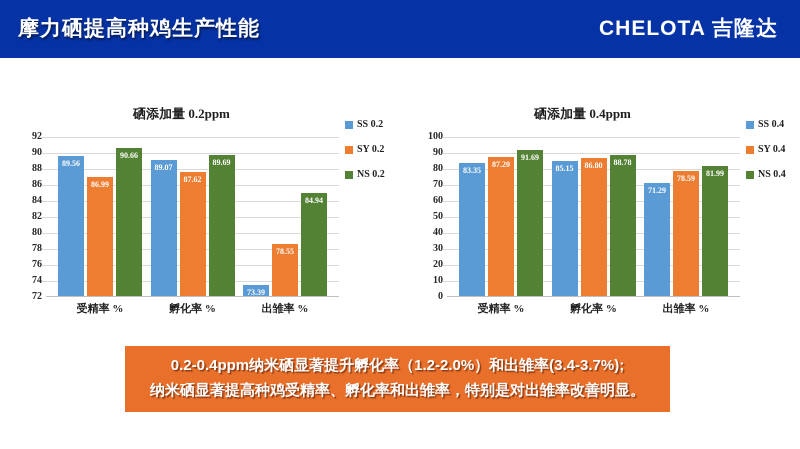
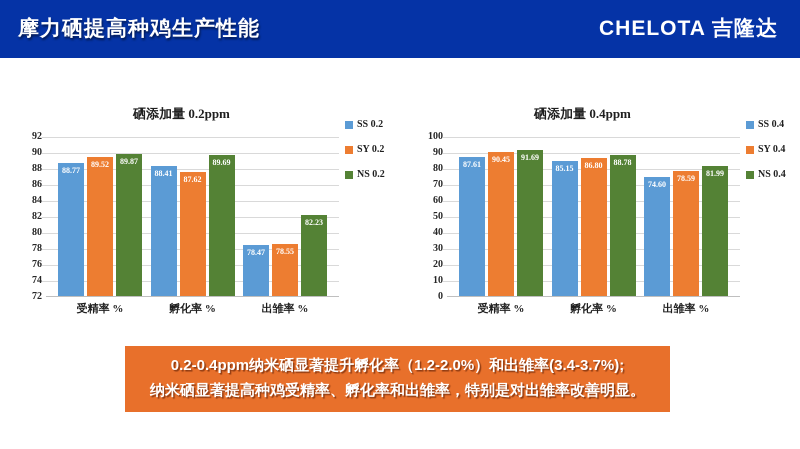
硒添加量 0.2ppm/SS 0.2/受精率 %: 89.56 -> 88.77
硒添加量 0.2ppm/SY 0.2/受精率 %: 86.99 -> 89.52
硒添加量 0.2ppm/NS 0.2/受精率 %: 90.66 -> 89.87
硒添加量 0.2ppm/SS 0.2/孵化率 %: 89.07 -> 88.41
硒添加量 0.2ppm/SS 0.2/出雏率 %: 73.39 -> 78.47
硒添加量 0.2ppm/NS 0.2/出雏率 %: 84.94 -> 82.23
硒添加量 0.4ppm/SS 0.4/受精率 %: 83.35 -> 87.61
硒添加量 0.4ppm/SY 0.4/受精率 %: 87.20 -> 90.45
硒添加量 0.4ppm/SS 0.4/出雏率 %: 71.29 -> 74.60
